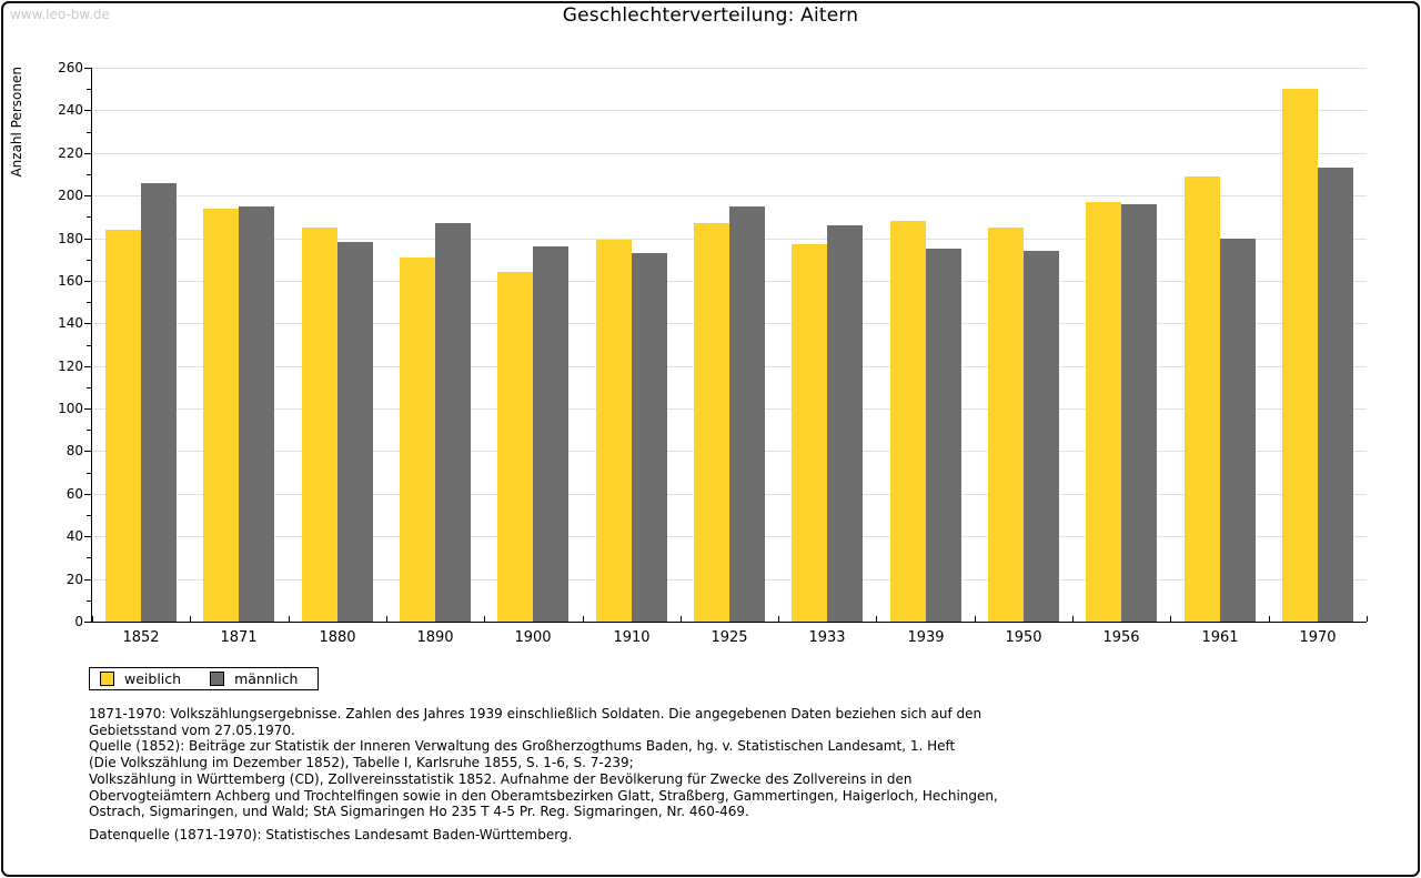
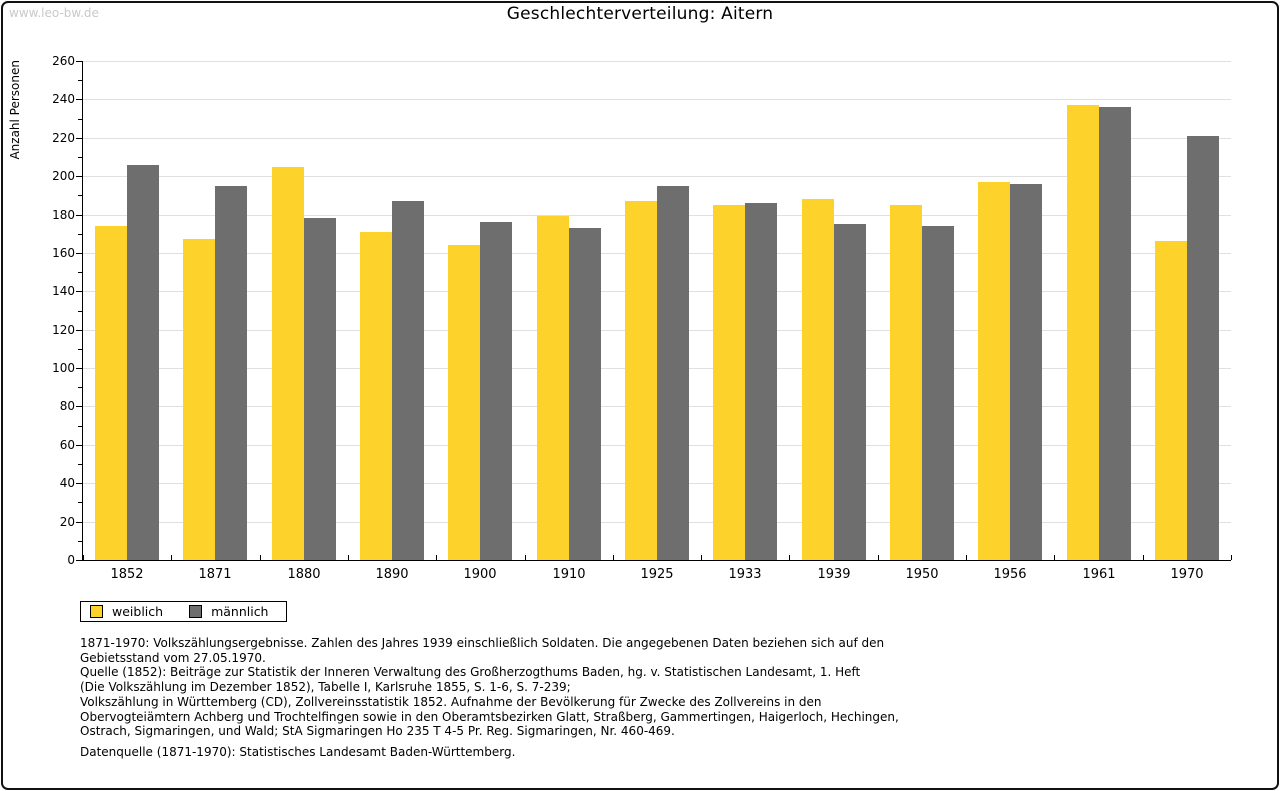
weiblich/1852: 184 -> 174
weiblich/1871: 194 -> 167
weiblich/1880: 185 -> 205
weiblich/1933: 177 -> 185
weiblich/1961: 209 -> 237
männlich/1961: 180 -> 236
weiblich/1970: 250 -> 166
männlich/1970: 213 -> 221
